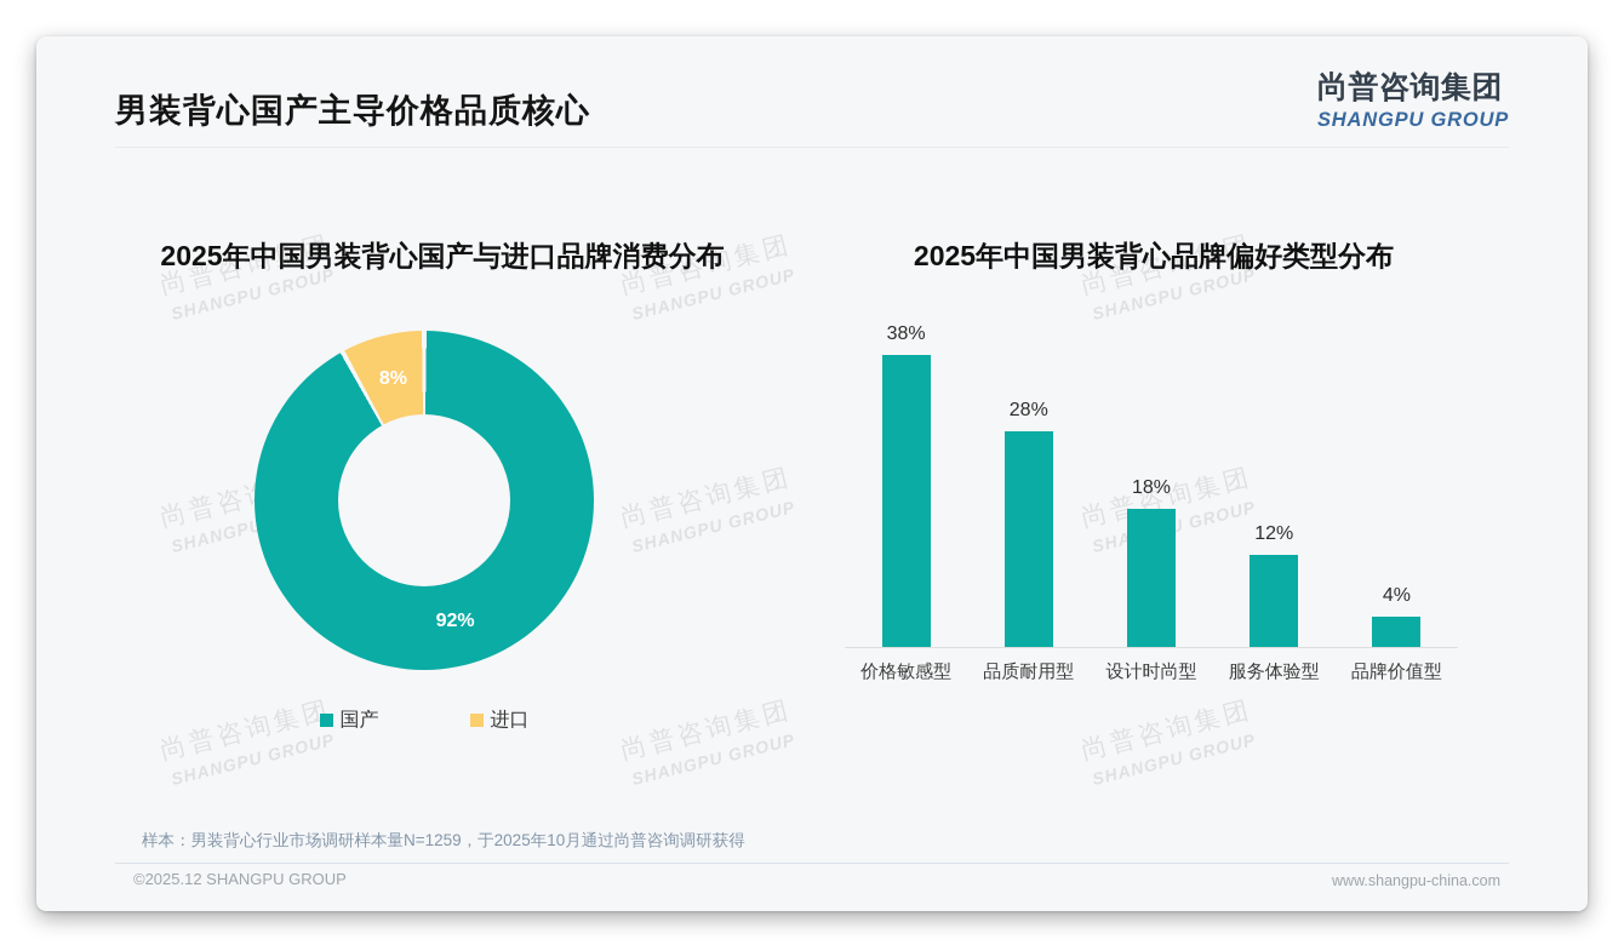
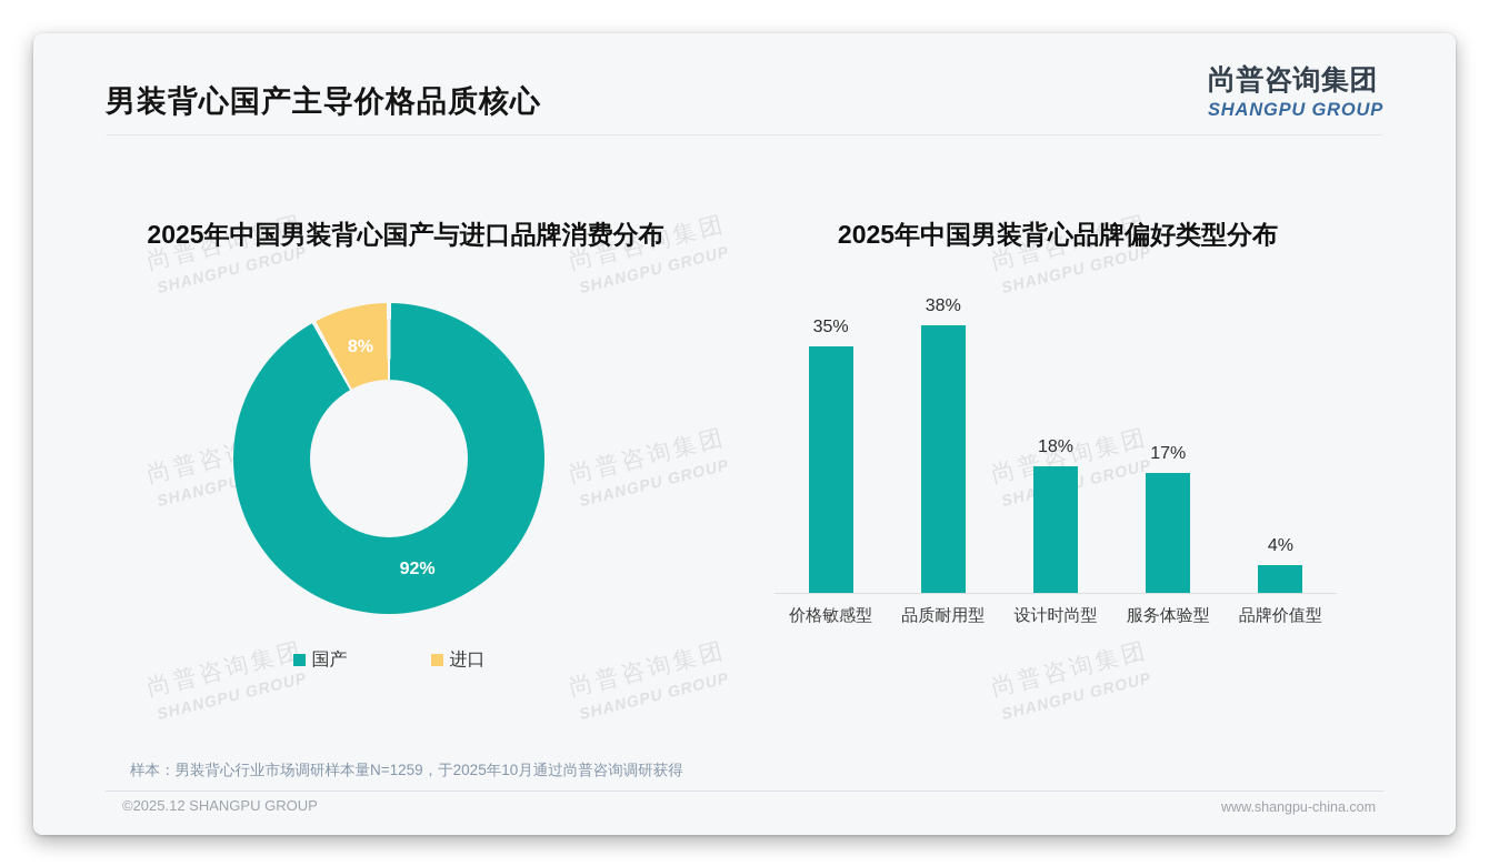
2025年中国男装背心品牌偏好类型分布/价格敏感型: 38% -> 35%
2025年中国男装背心品牌偏好类型分布/品质耐用型: 28% -> 38%
2025年中国男装背心品牌偏好类型分布/服务体验型: 12% -> 17%
